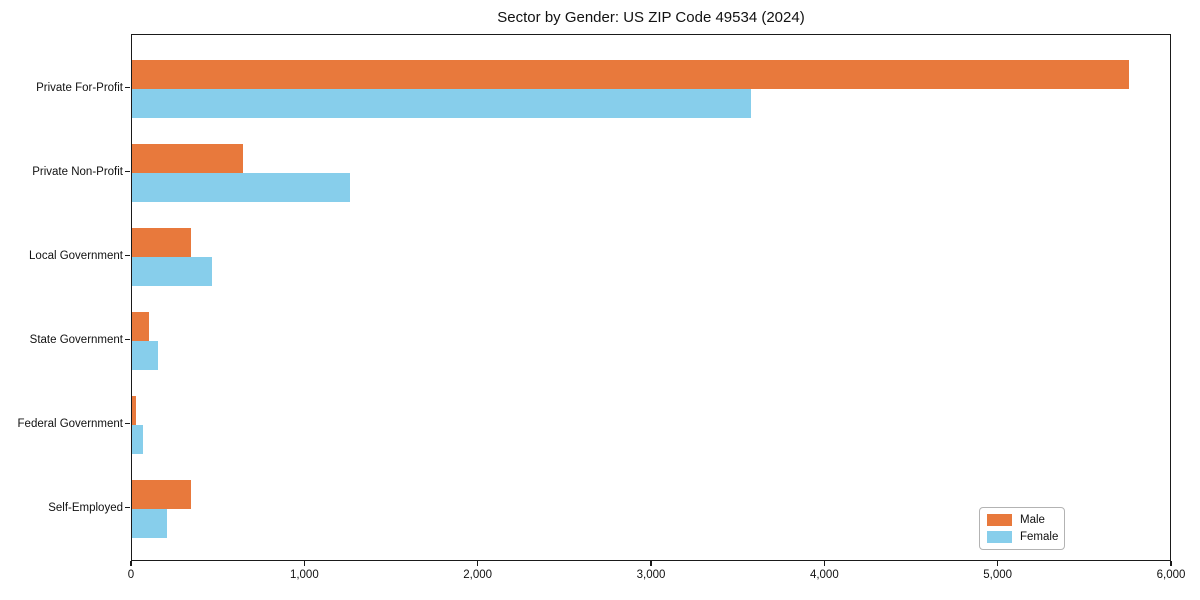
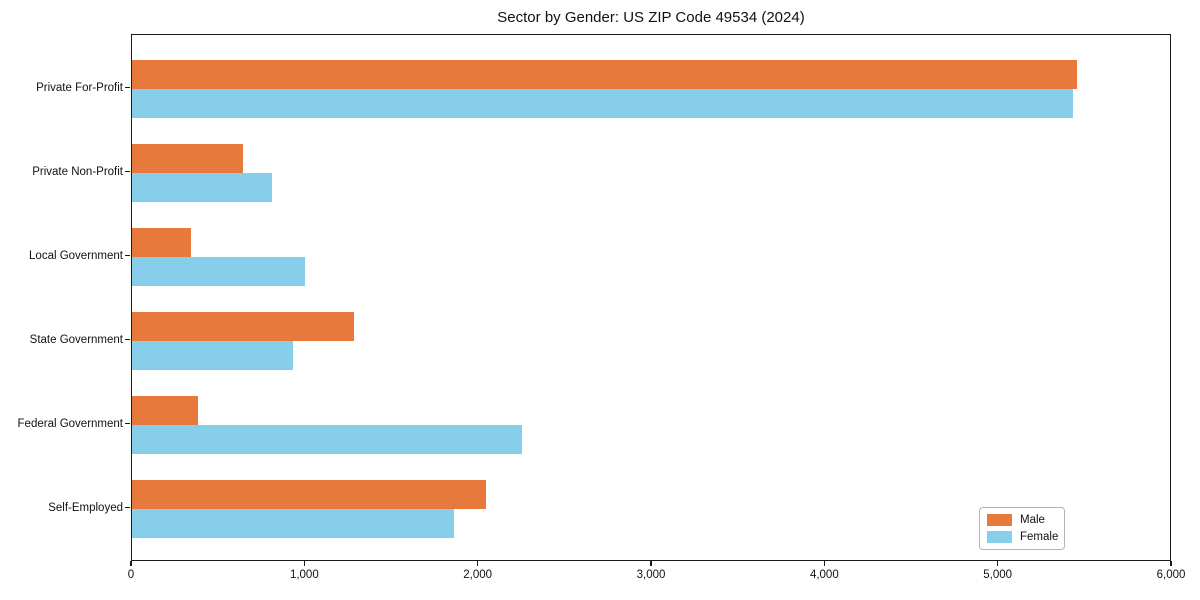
Male/Private For-Profit: 5750 -> 5450
Female/Private For-Profit: 3570 -> 5430
Female/Private Non-Profit: 1260 -> 810
Female/Local Government: 460 -> 1000
Male/State Government: 100 -> 1280
Female/State Government: 150 -> 930
Male/Federal Government: 20 -> 380
Female/Federal Government: 60 -> 2250
Male/Self-Employed: 340 -> 2040
Female/Self-Employed: 200 -> 1860
